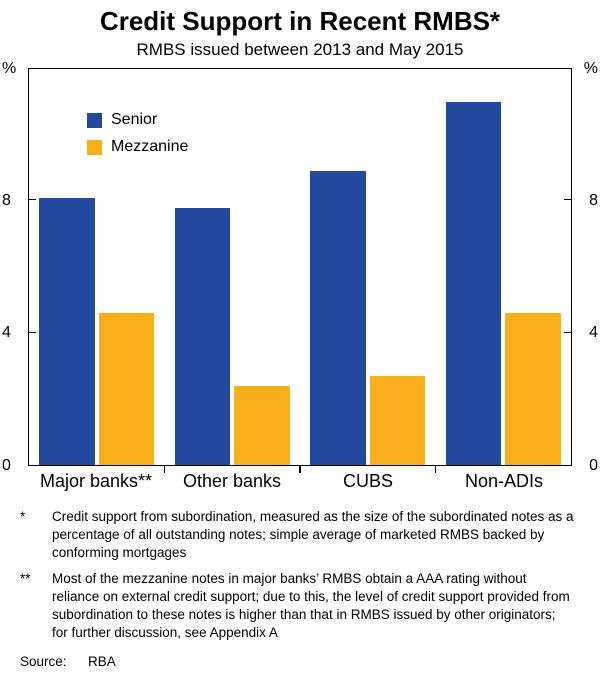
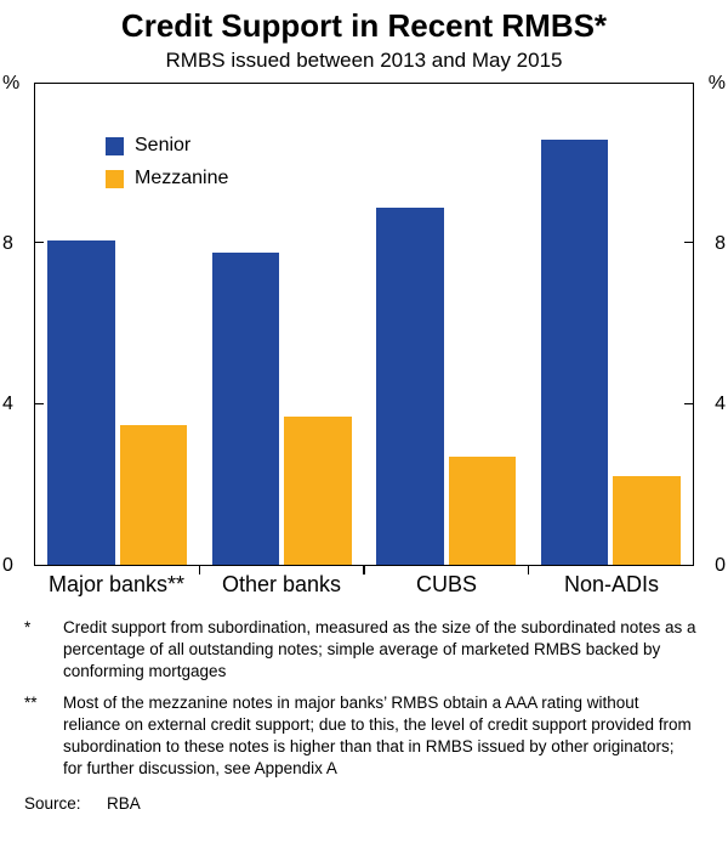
Mezzanine/Major banks**: 4.6 -> 3.5
Mezzanine/Other banks: 2.4 -> 3.7
Senior/Non-ADIs: 11.0 -> 10.6
Mezzanine/Non-ADIs: 4.6 -> 2.2
